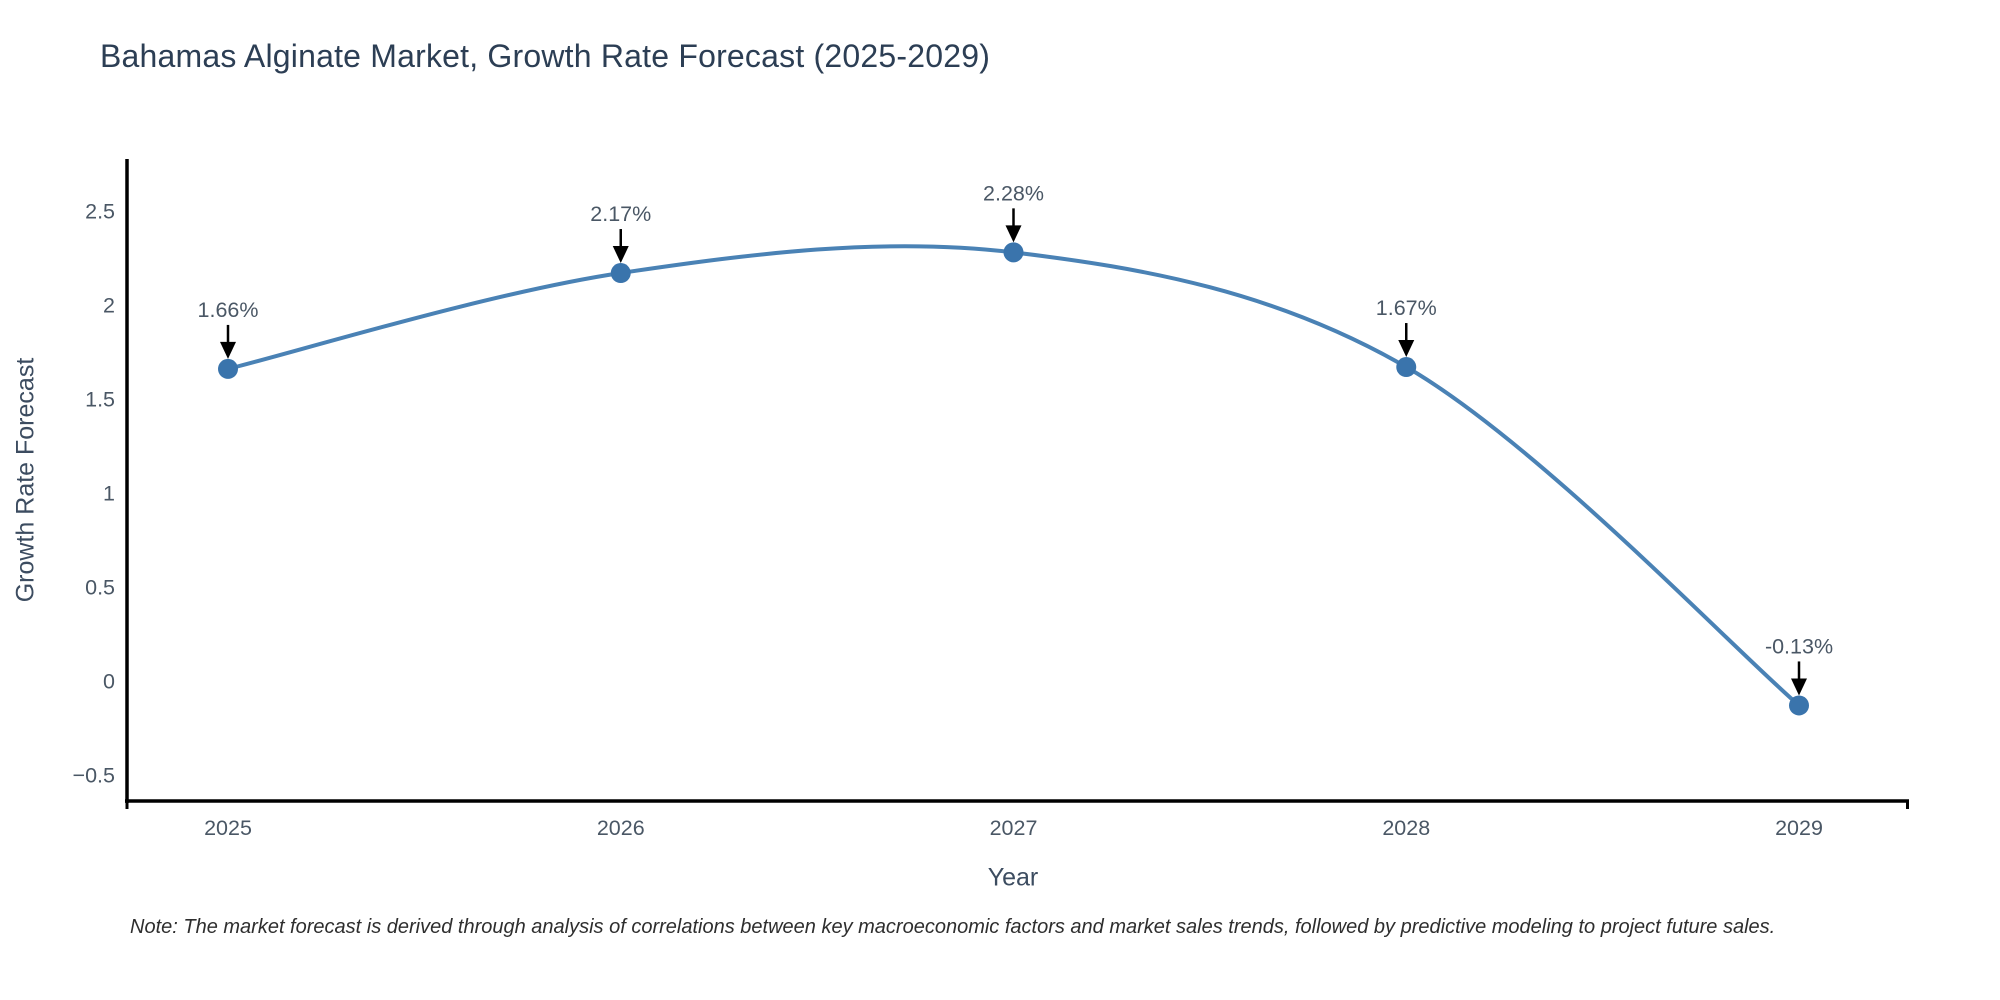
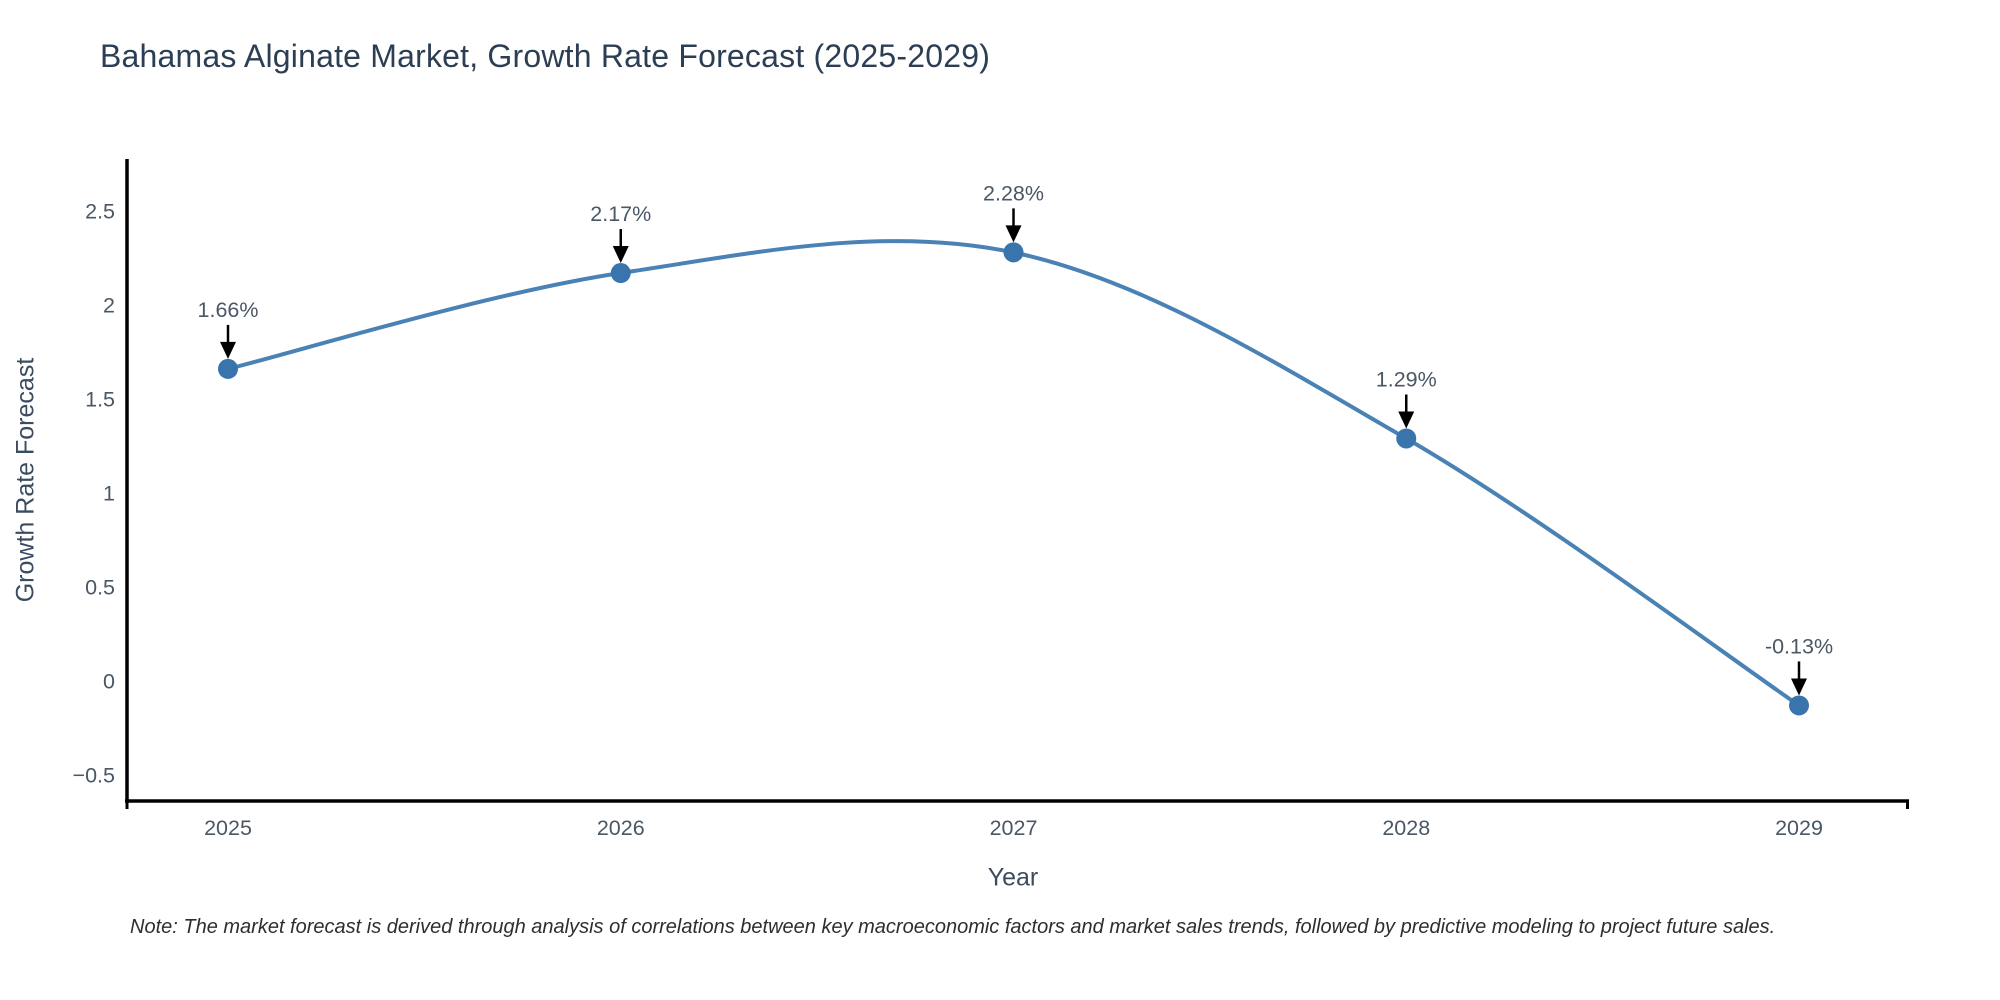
2028: 1.67% -> 1.29%
